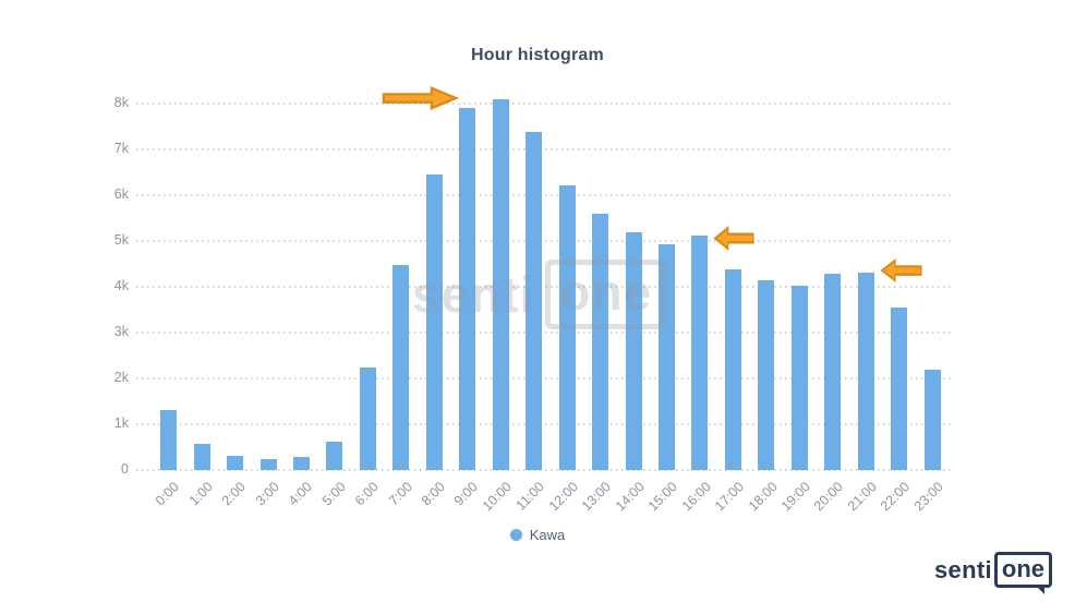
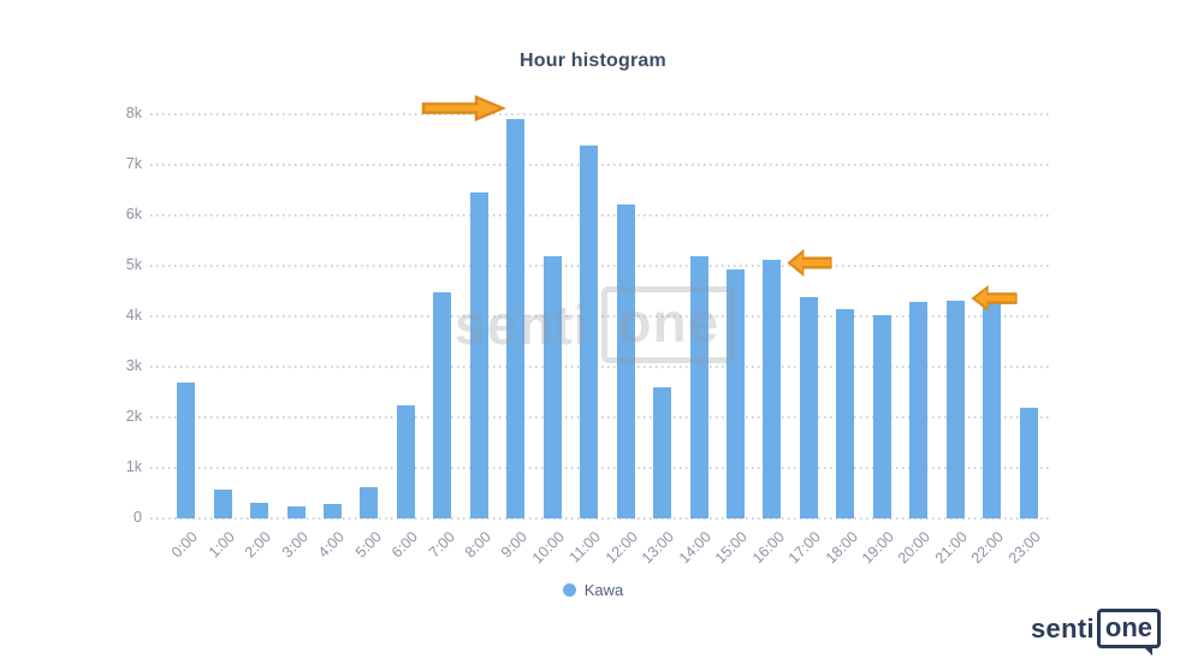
0:00: 1.3k -> 2.7k
10:00: 8.1k -> 5.2k
13:00: 5.6k -> 2.6k
22:00: 3.6k -> 4.4k
